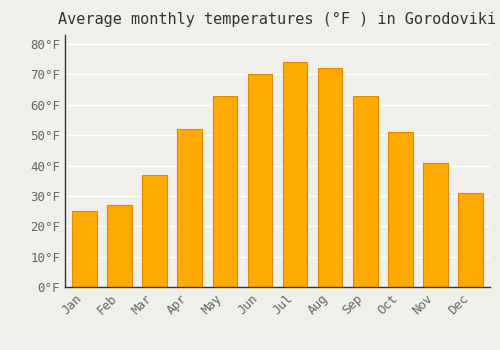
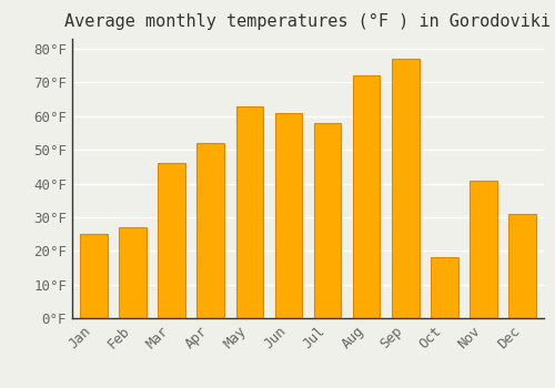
Mar: 37°F -> 46°F
Jun: 70°F -> 61°F
Jul: 74°F -> 58°F
Sep: 63°F -> 77°F
Oct: 51°F -> 18°F
